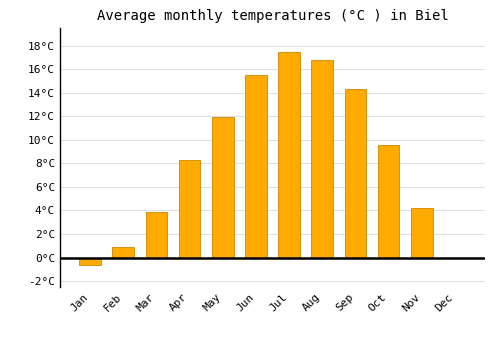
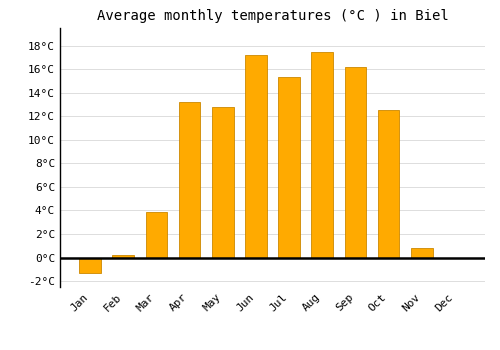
Jan: -0.6°C -> -1.3°C
Feb: 0.9°C -> 0.2°C
Apr: 8.3°C -> 13.2°C
May: 11.9°C -> 12.8°C
Jun: 15.5°C -> 17.2°C
Jul: 17.5°C -> 15.3°C
Aug: 16.8°C -> 17.5°C
Sep: 14.3°C -> 16.2°C
Oct: 9.6°C -> 12.5°C
Nov: 4.2°C -> 0.8°C
